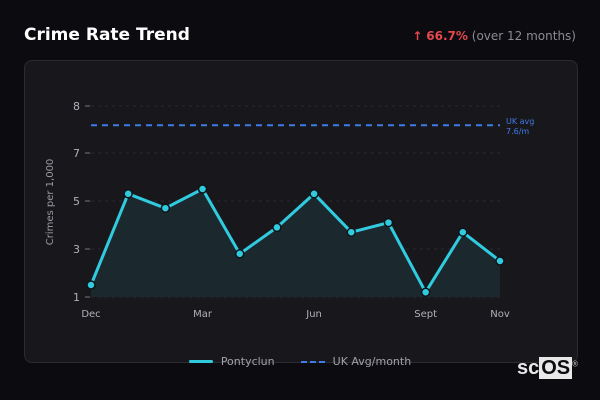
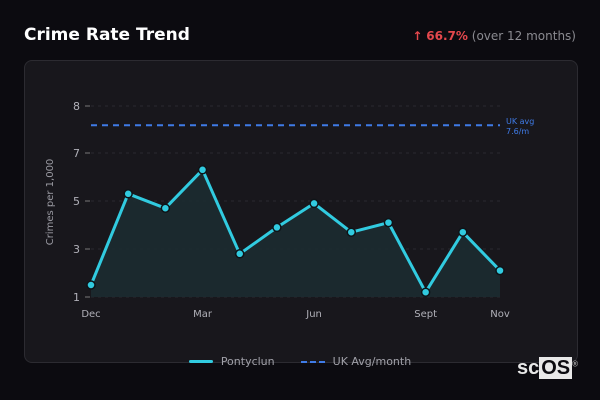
Pontyclun/Mar: 5.5 -> 6.3
Pontyclun/Jun: 5.3 -> 4.9
Pontyclun/Nov: 2.5 -> 2.1
